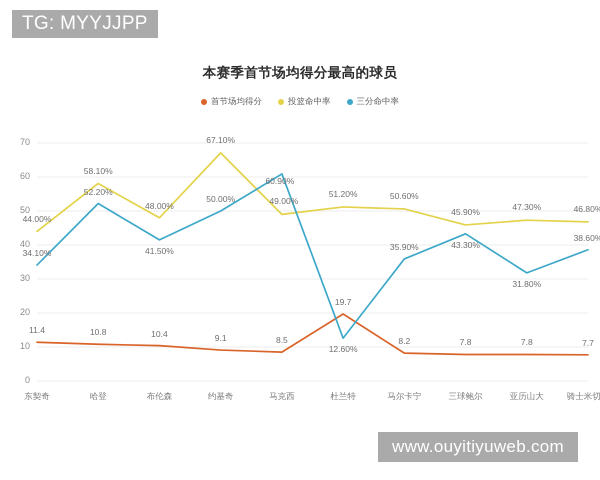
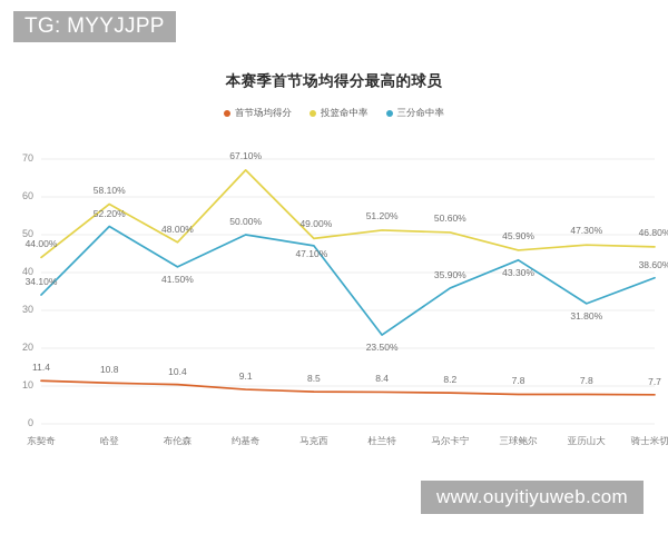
三分命中率/马克西: 60.90% -> 47.10%
首节场均得分/杜兰特: 19.7 -> 8.4
三分命中率/杜兰特: 12.60% -> 23.50%
